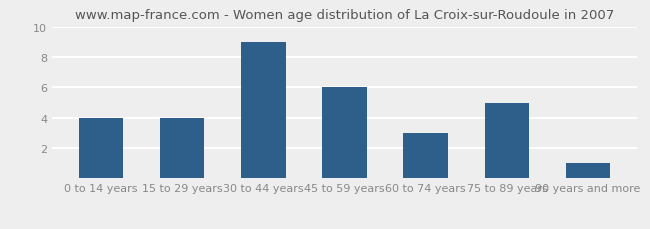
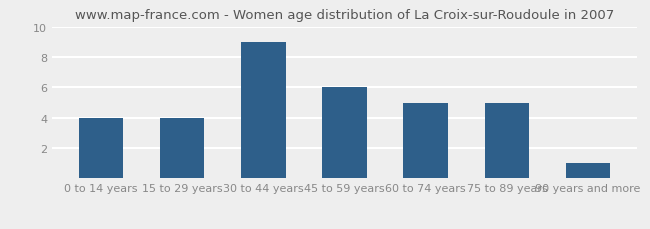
60 to 74 years: 3 -> 5
